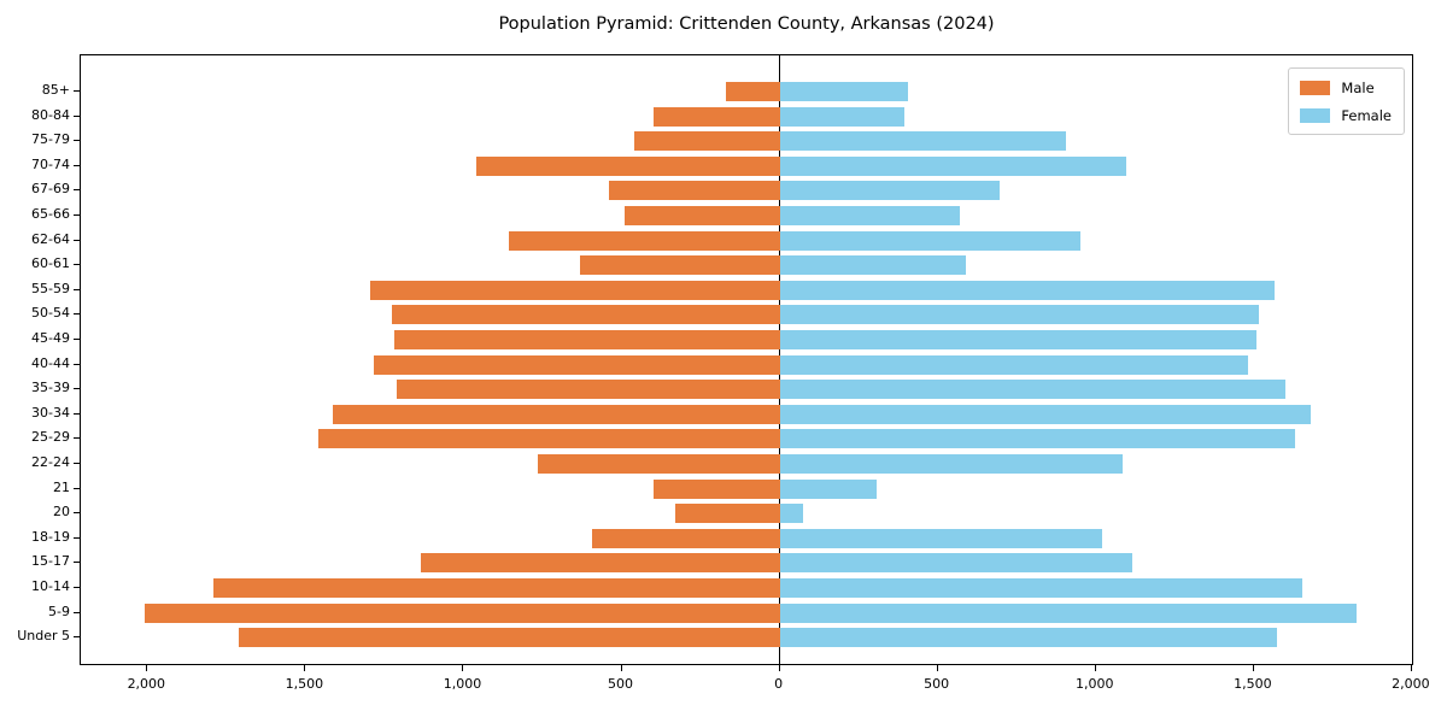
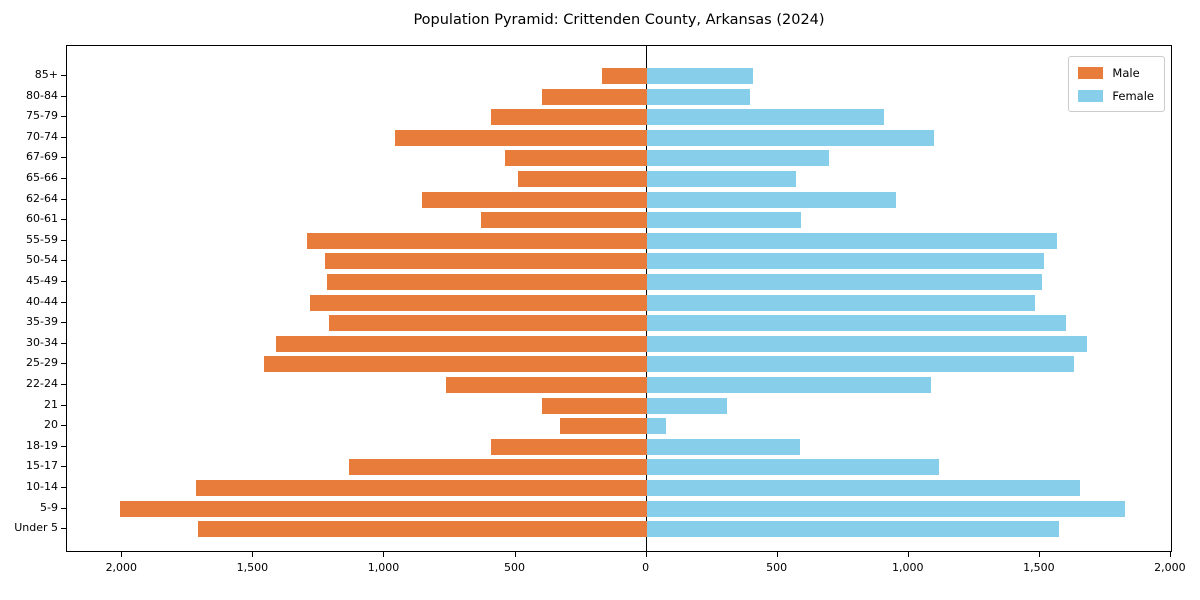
Male/75-79: 460 -> 600
Female/18-19: 1020 -> 580
Male/10-14: 1790 -> 1720
